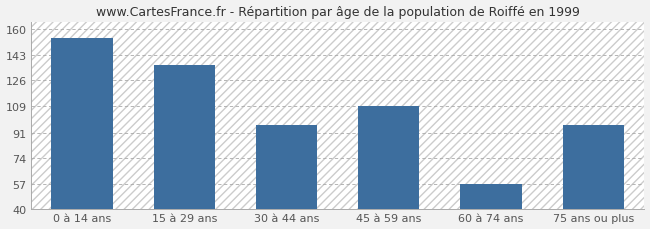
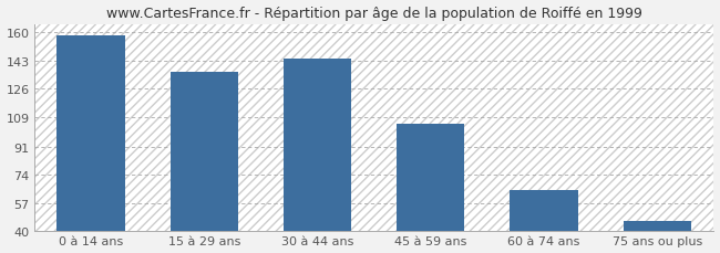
0 à 14 ans: 154 -> 158
30 à 44 ans: 96 -> 144
45 à 59 ans: 109 -> 105
60 à 74 ans: 57 -> 65
75 ans ou plus: 96 -> 46
